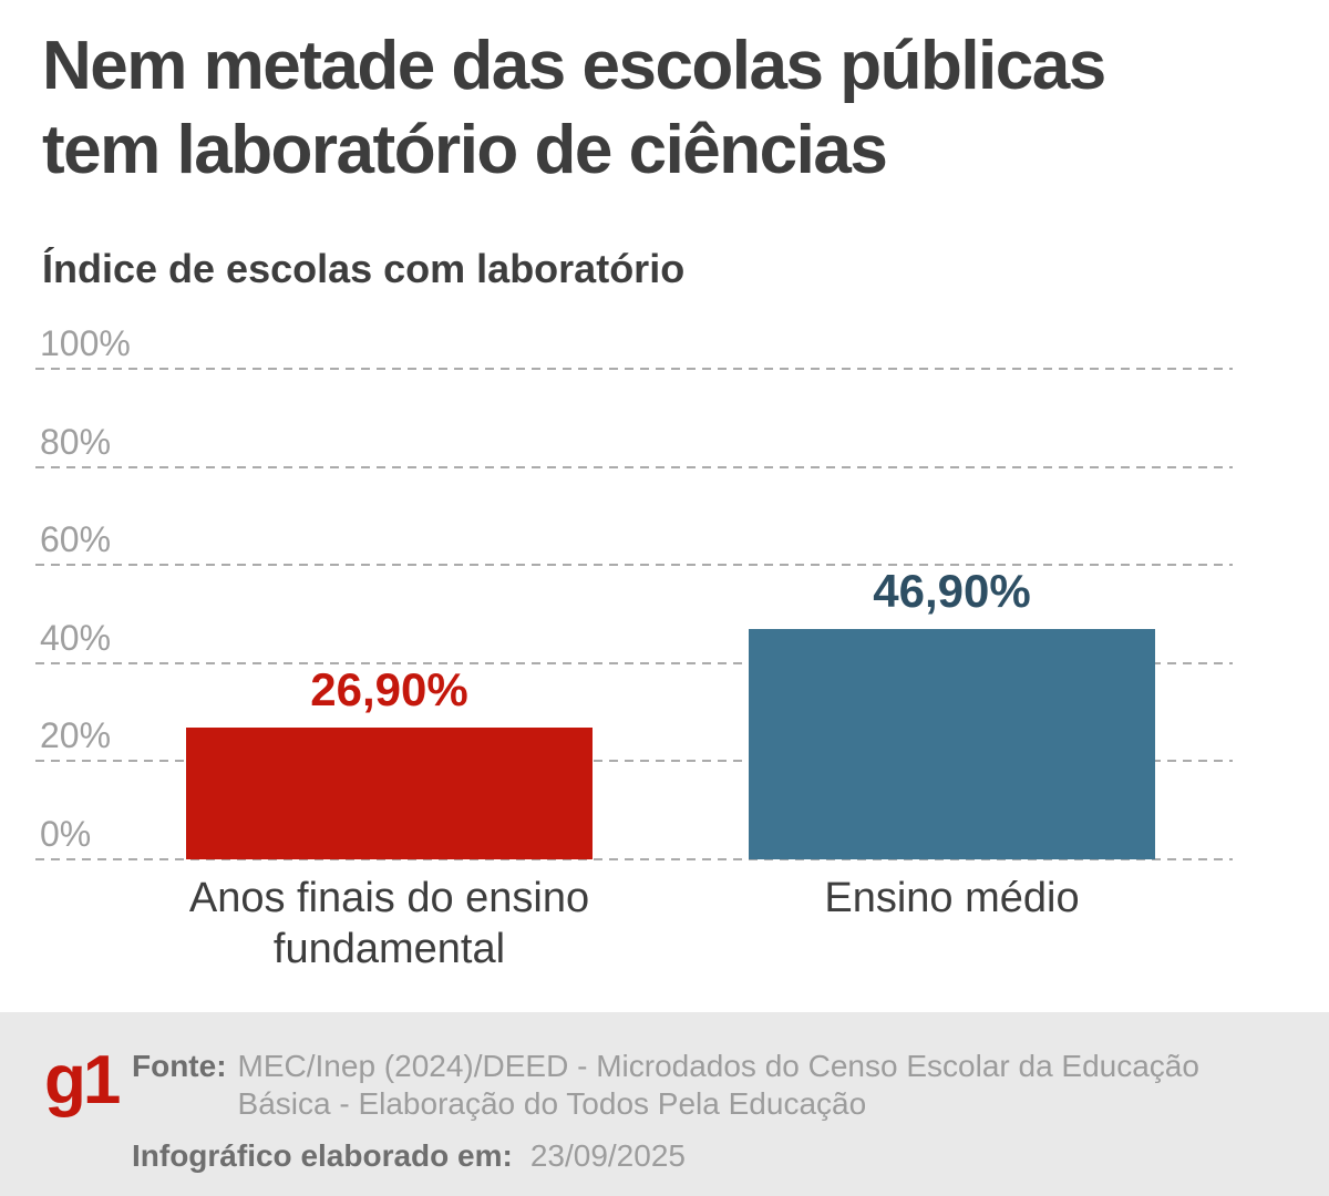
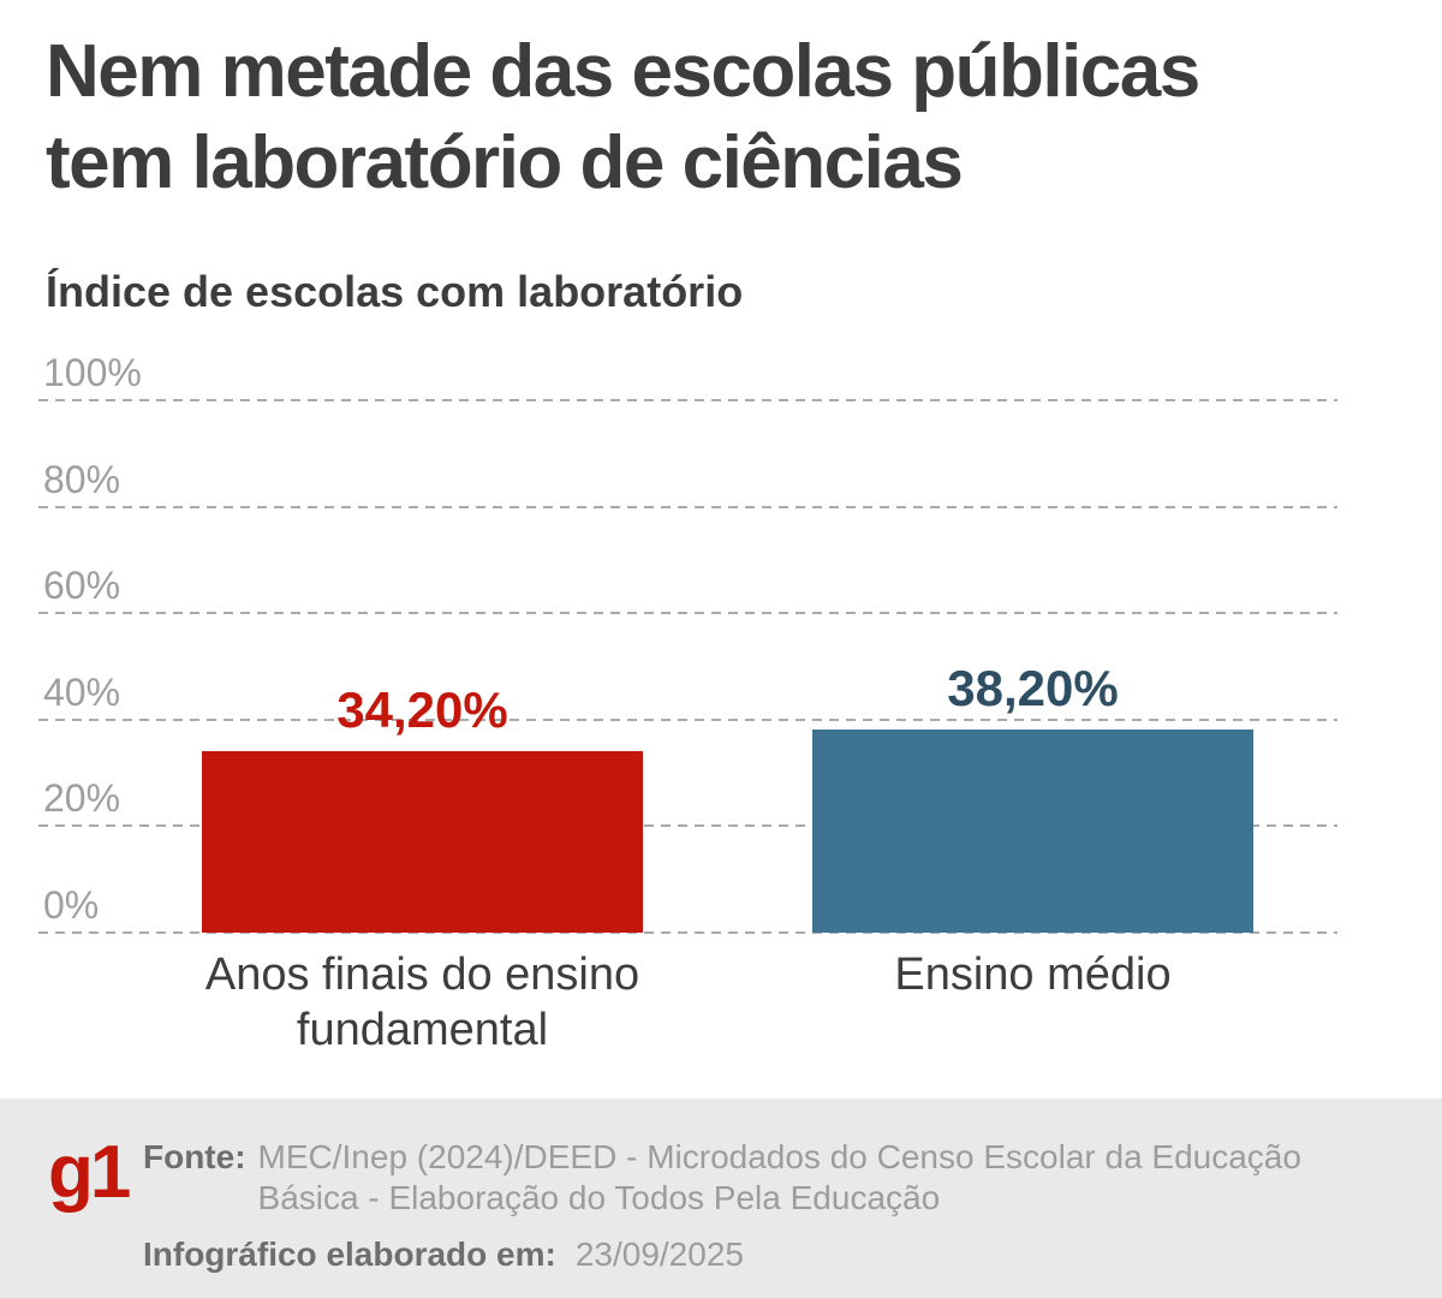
Anos finais do ensino fundamental: 26,90% -> 34,20%
Ensino médio: 46,90% -> 38,20%
